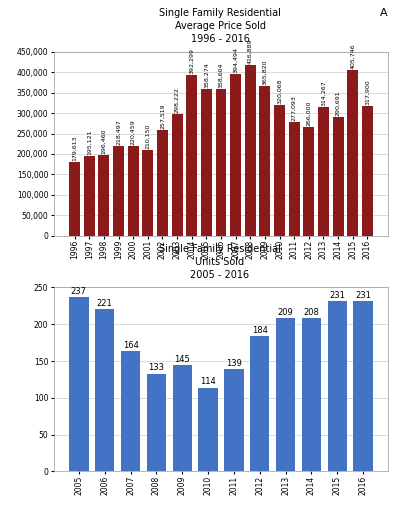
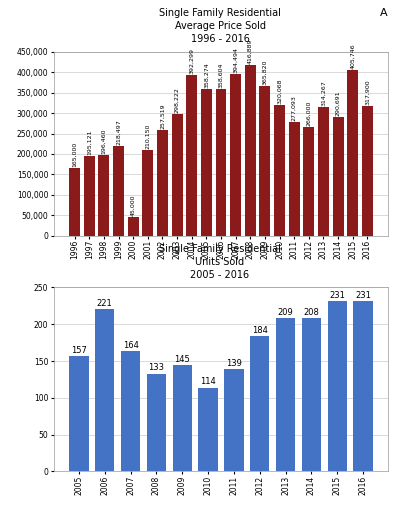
1996: 180,000 -> 165,000
2000: 220,000 -> 45,000
2005: 237 -> 157
